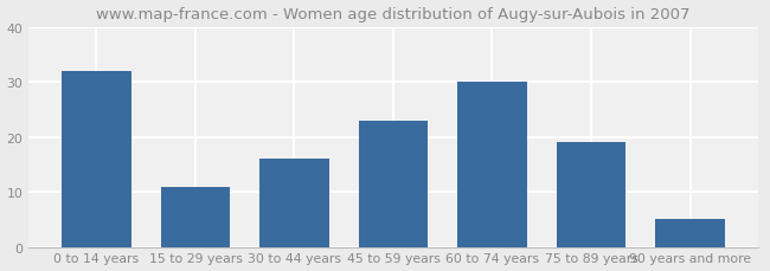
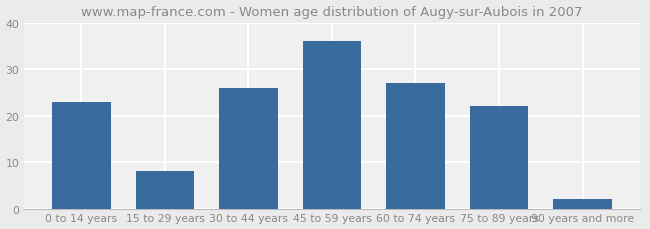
0 to 14 years: 32 -> 23
15 to 29 years: 11 -> 8
30 to 44 years: 16 -> 26
45 to 59 years: 23 -> 36
60 to 74 years: 30 -> 27
75 to 89 years: 19 -> 22
90 years and more: 5 -> 2
